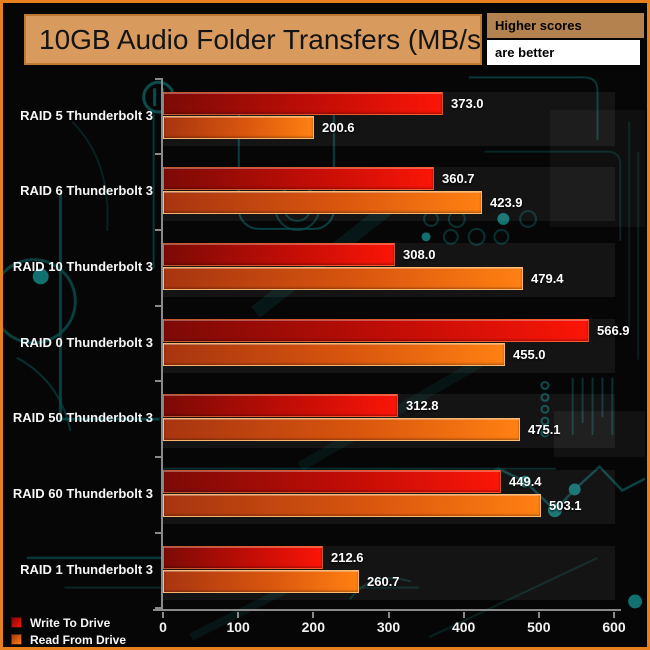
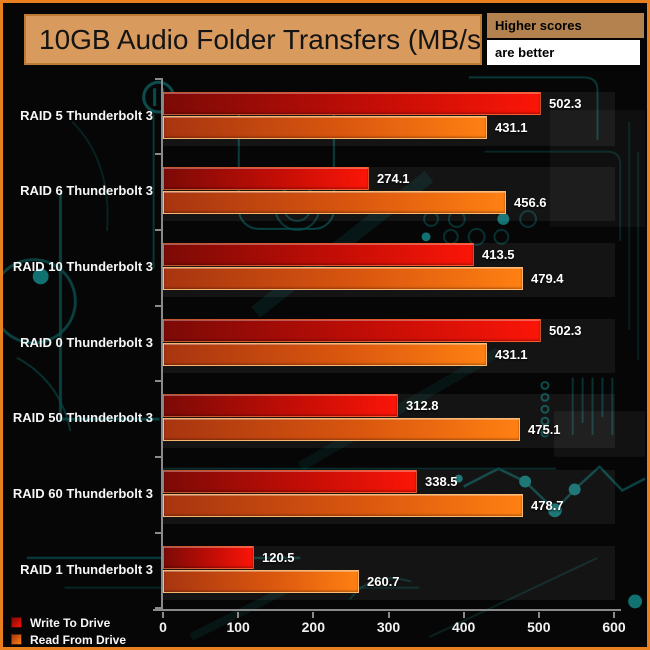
Write To Drive/RAID 5 Thunderbolt 3: 373.0 -> 502.3
Read From Drive/RAID 5 Thunderbolt 3: 200.6 -> 431.1
Write To Drive/RAID 6 Thunderbolt 3: 360.7 -> 274.1
Read From Drive/RAID 6 Thunderbolt 3: 423.9 -> 456.6
Write To Drive/RAID 10 Thunderbolt 3: 308.0 -> 413.5
Write To Drive/RAID 0 Thunderbolt 3: 566.9 -> 502.3
Read From Drive/RAID 0 Thunderbolt 3: 455.0 -> 431.1
Write To Drive/RAID 60 Thunderbolt 3: 449.4 -> 338.5
Read From Drive/RAID 60 Thunderbolt 3: 503.1 -> 478.7
Write To Drive/RAID 1 Thunderbolt 3: 212.6 -> 120.5
